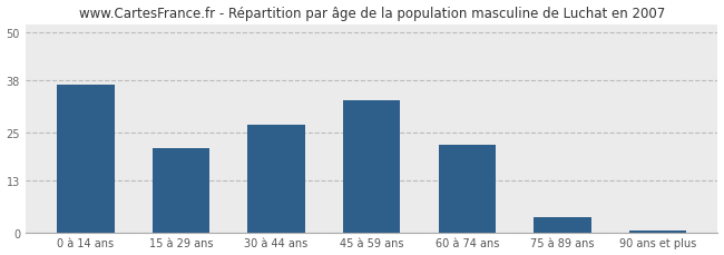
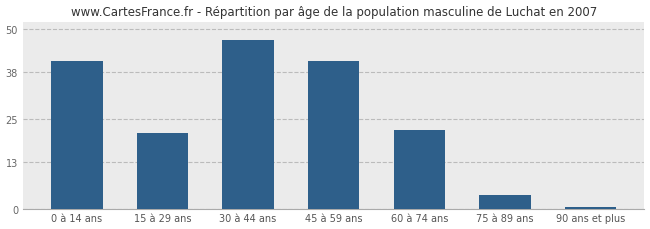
0 à 14 ans: 37.0 -> 41.0
30 à 44 ans: 27.0 -> 47.0
45 à 59 ans: 33.0 -> 41.0
